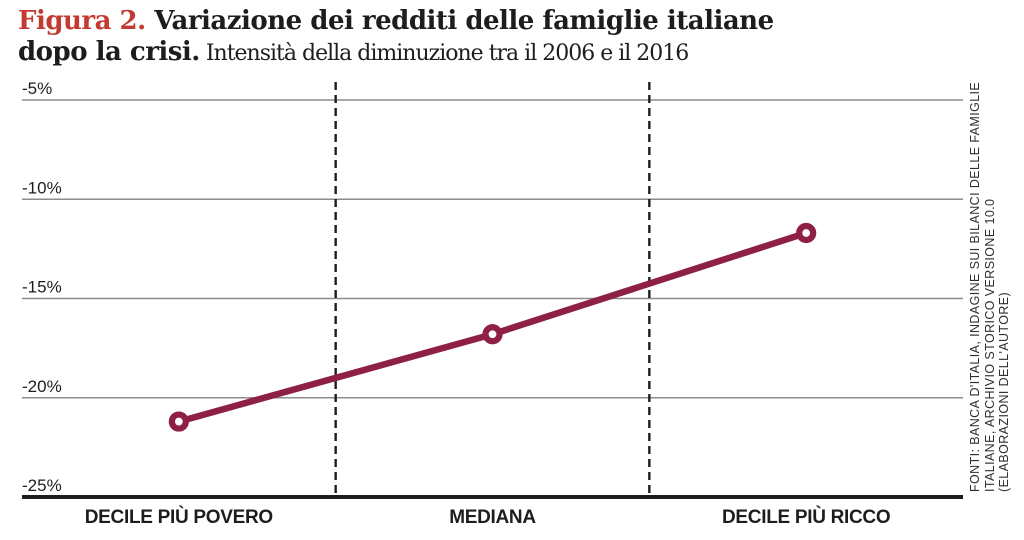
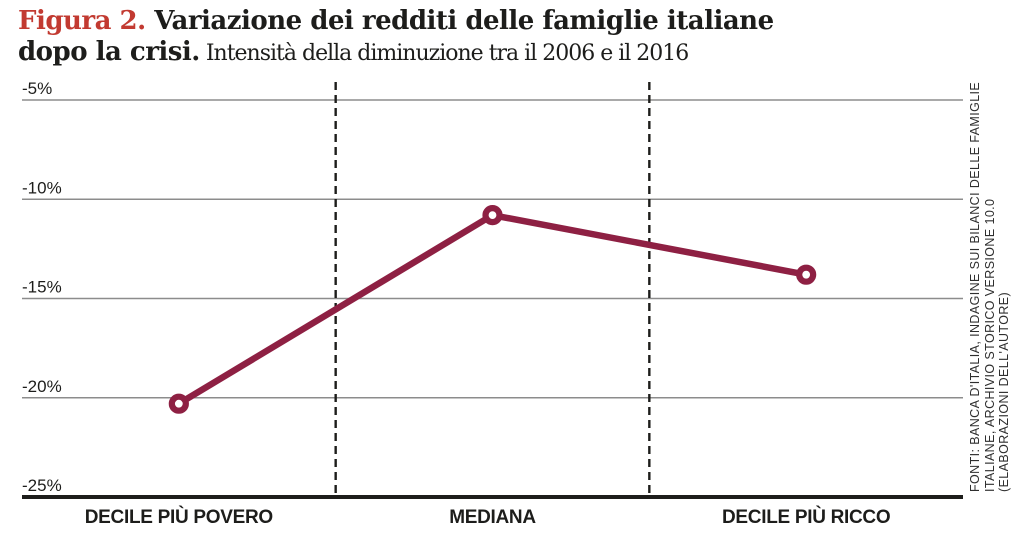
DECILE PIÙ POVERO: -21.2% -> -20.3%
MEDIANA: -16.8% -> -10.8%
DECILE PIÙ RICCO: -11.7% -> -13.8%
